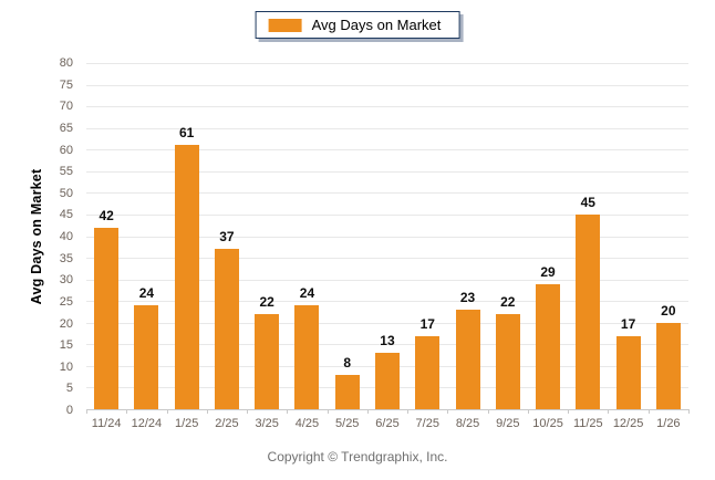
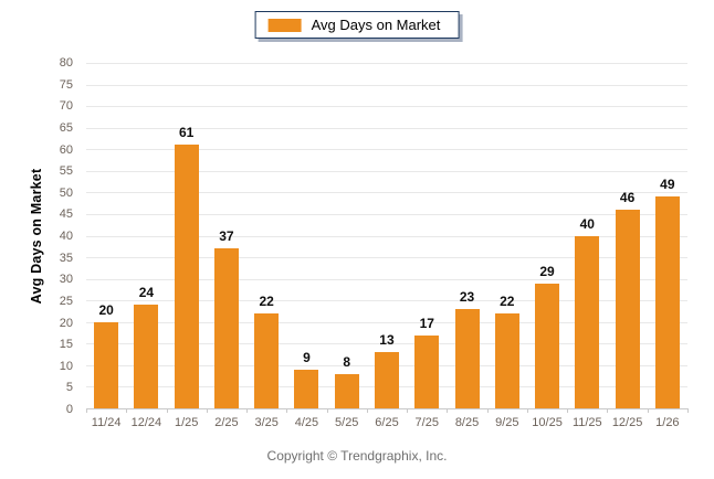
11/24: 42 -> 20
4/25: 24 -> 9
11/25: 45 -> 40
12/25: 17 -> 46
1/26: 20 -> 49
